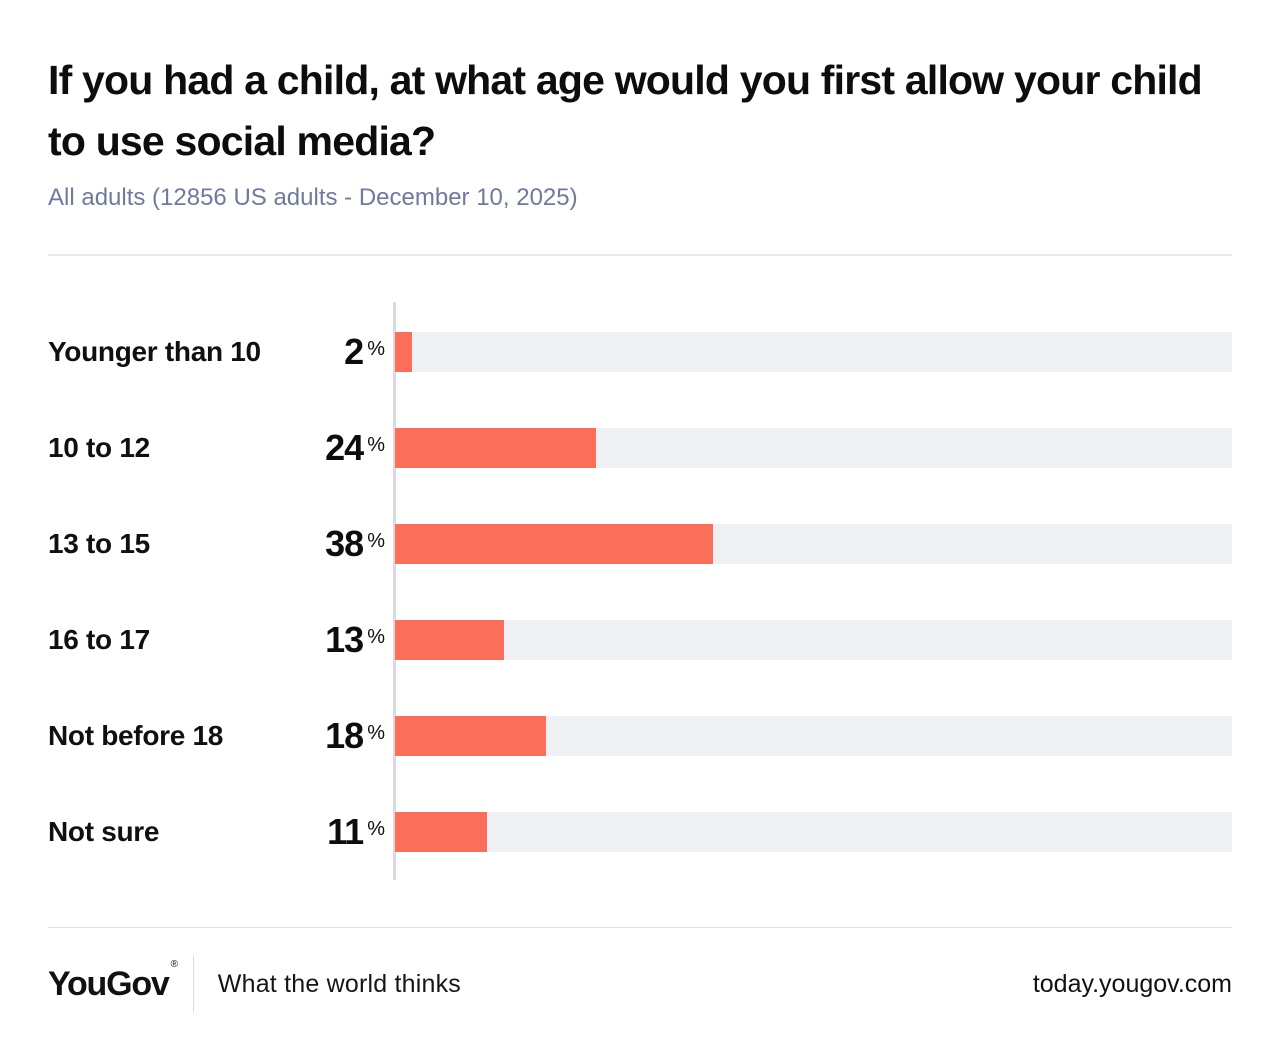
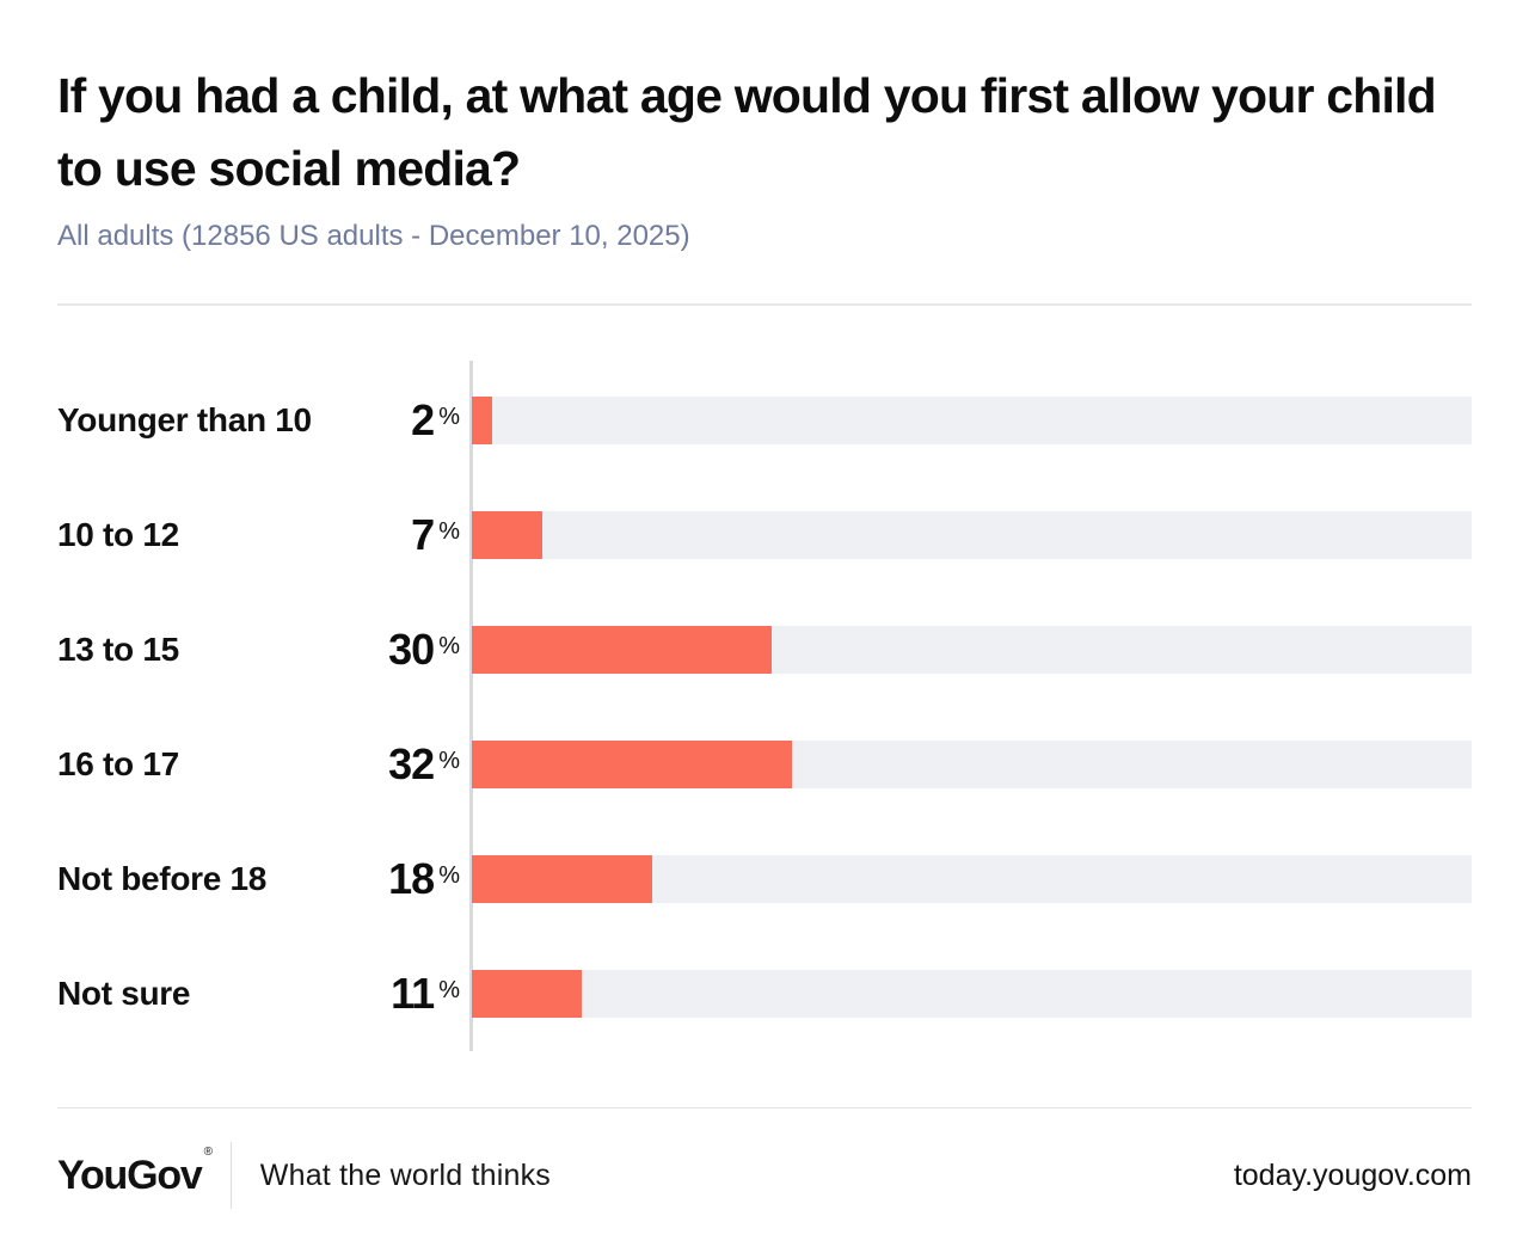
10 to 12: 24 -> 7
13 to 15: 38 -> 30
16 to 17: 13 -> 32
